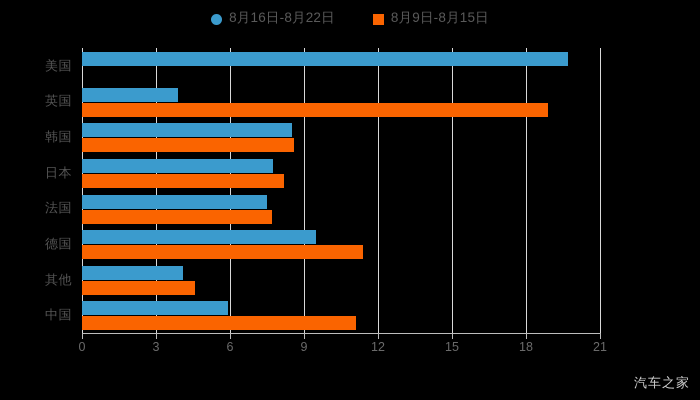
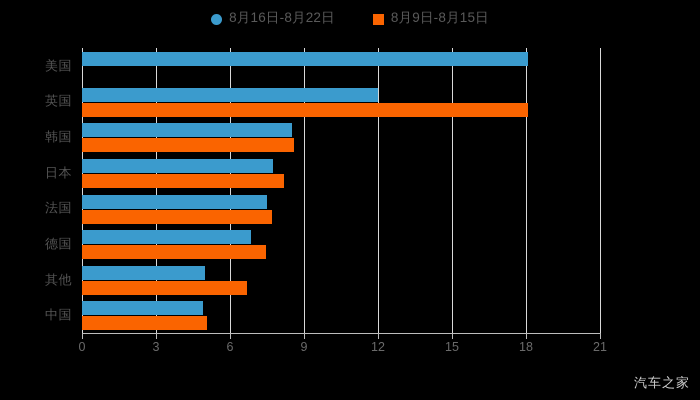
8月16日-8月22日/美国: 19.7 -> 18.1
8月16日-8月22日/英国: 3.9 -> 12.0
8月9日-8月15日/英国: 18.9 -> 18.1
8月16日-8月22日/德国: 9.5 -> 6.8
8月9日-8月15日/德国: 11.4 -> 7.5
8月16日-8月22日/其他: 4.1 -> 5.0
8月9日-8月15日/其他: 4.6 -> 6.7
8月16日-8月22日/中国: 5.9 -> 4.9
8月9日-8月15日/中国: 11.1 -> 5.0
